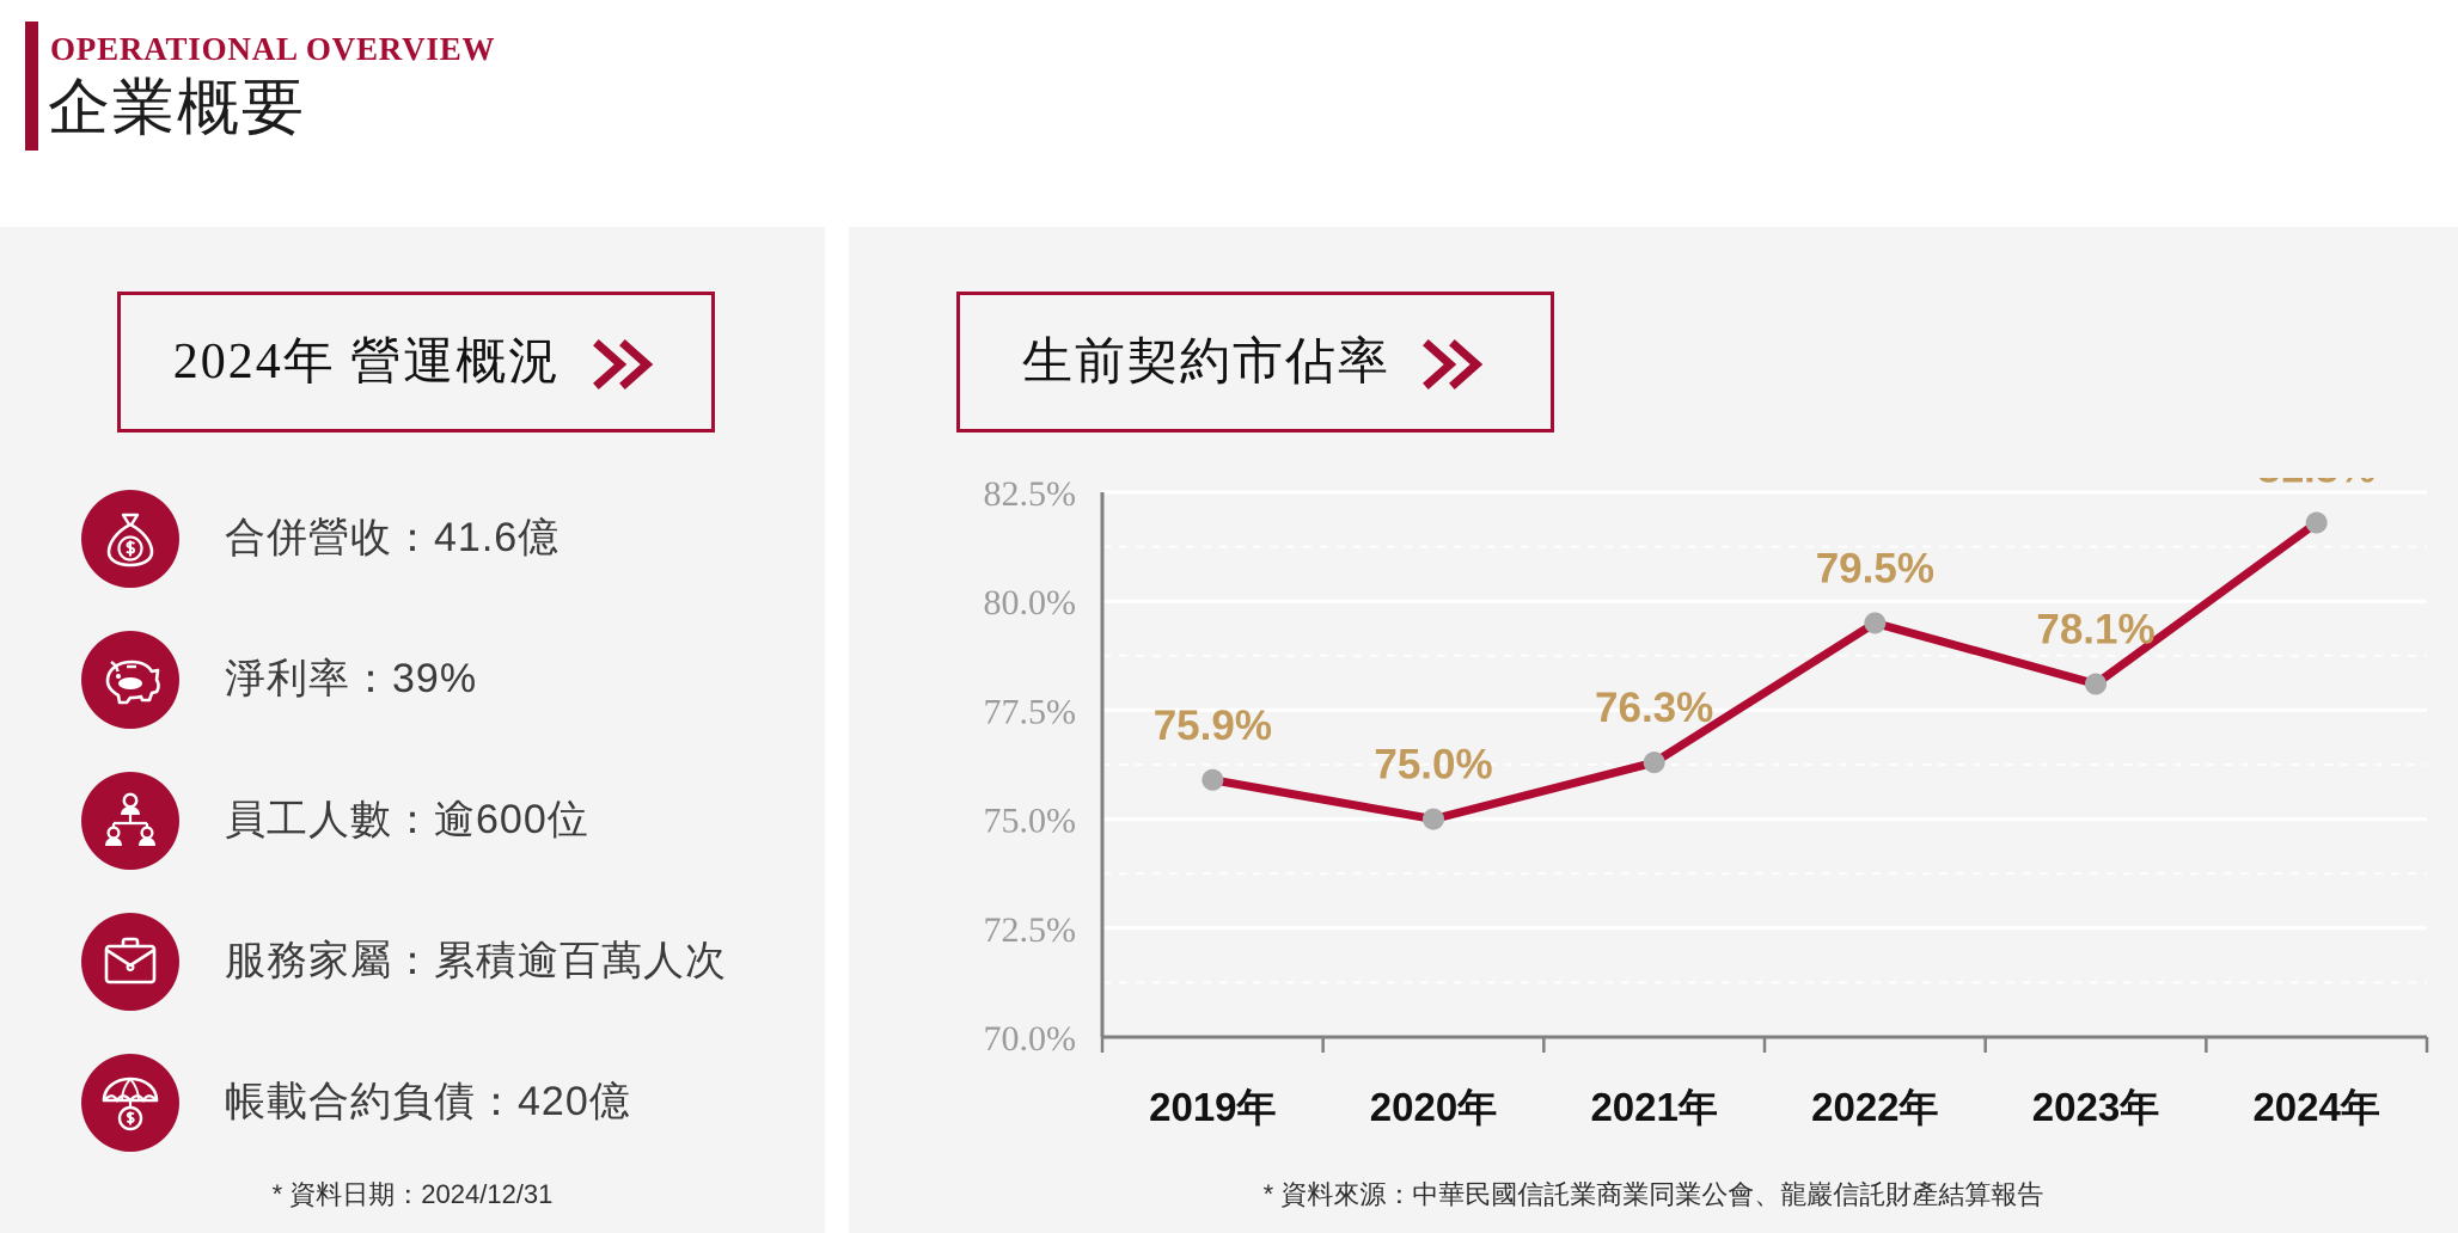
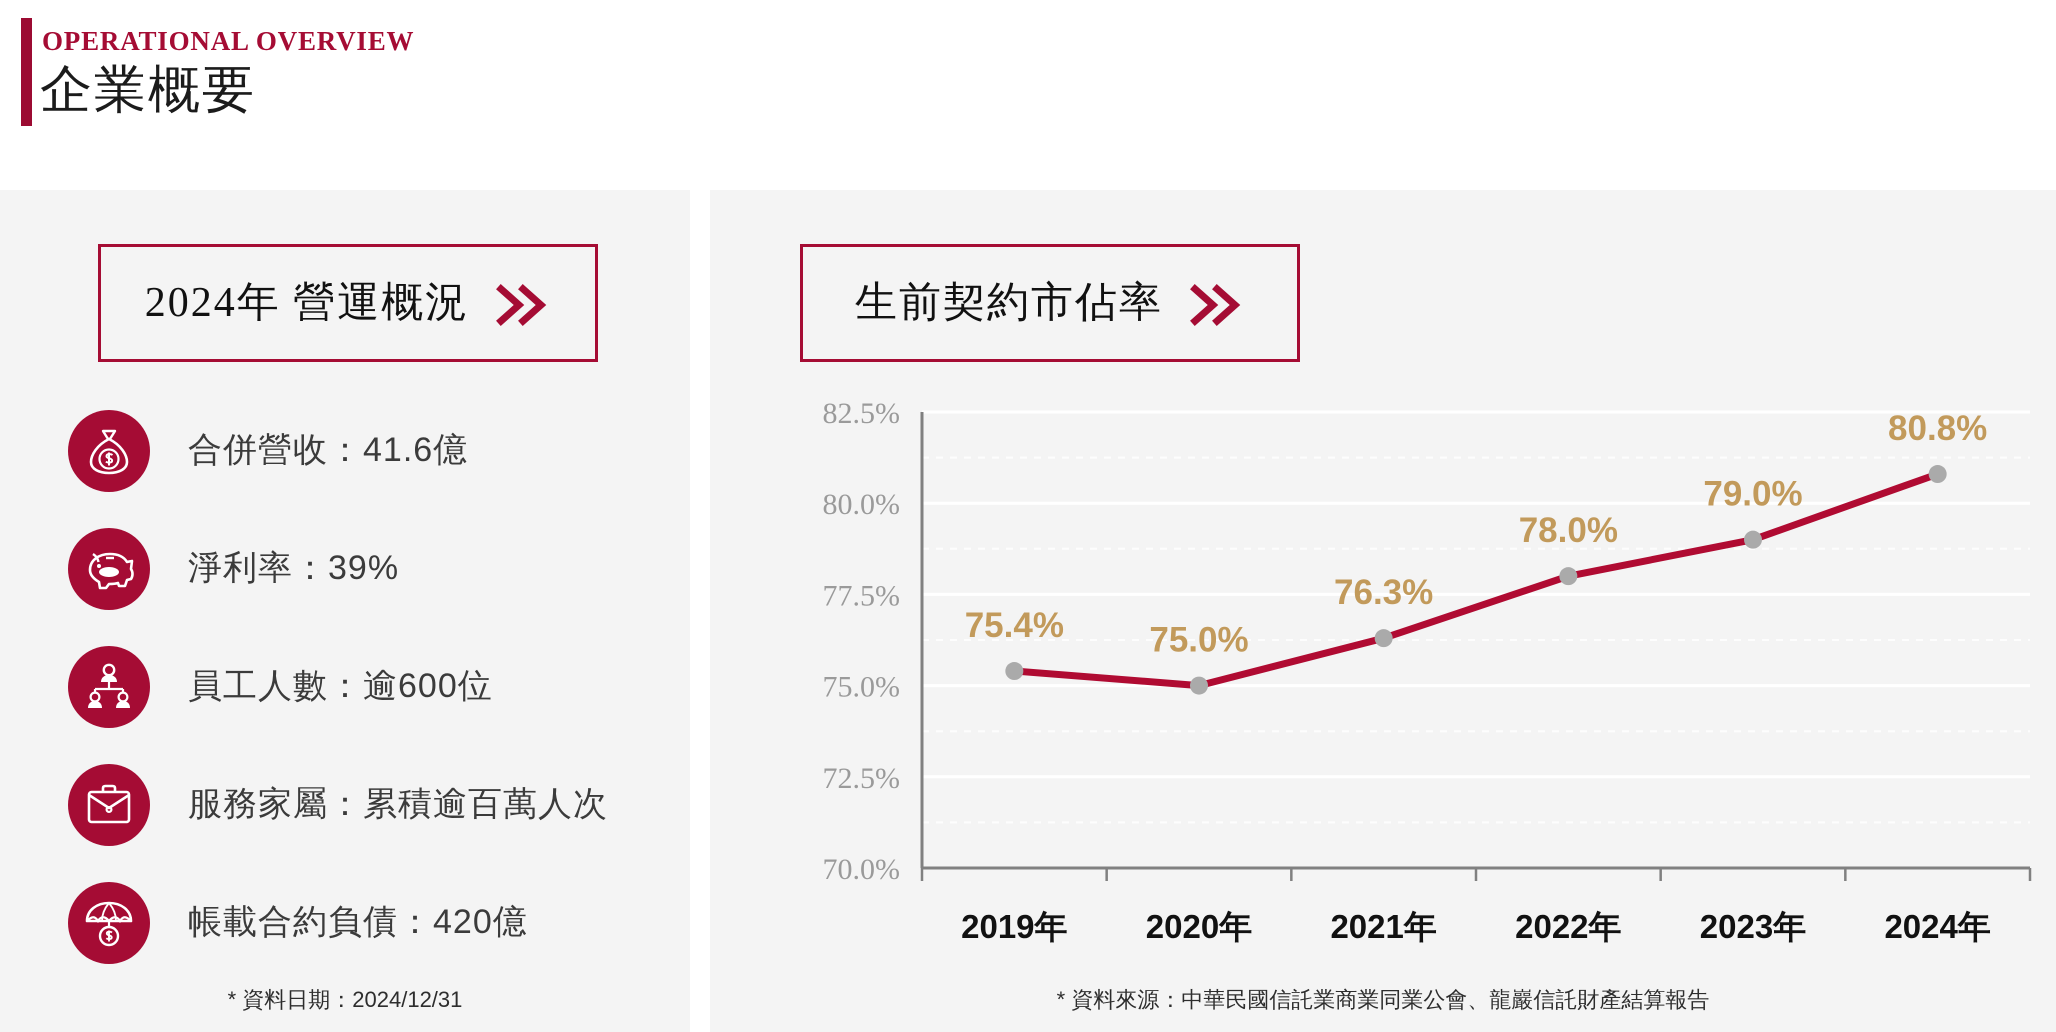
2019年: 75.9% -> 75.4%
2022年: 79.5% -> 78.0%
2023年: 78.1% -> 79.0%
2024年: 81.8% -> 80.8%
